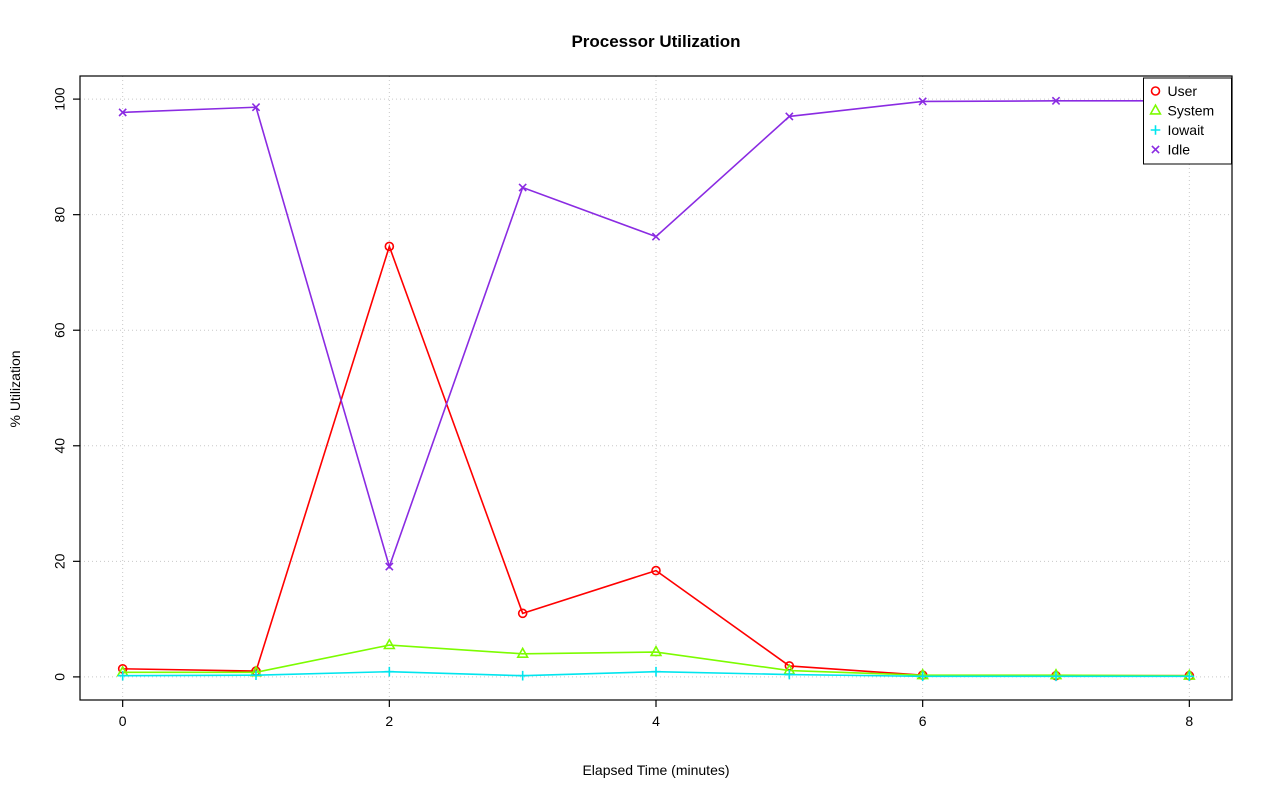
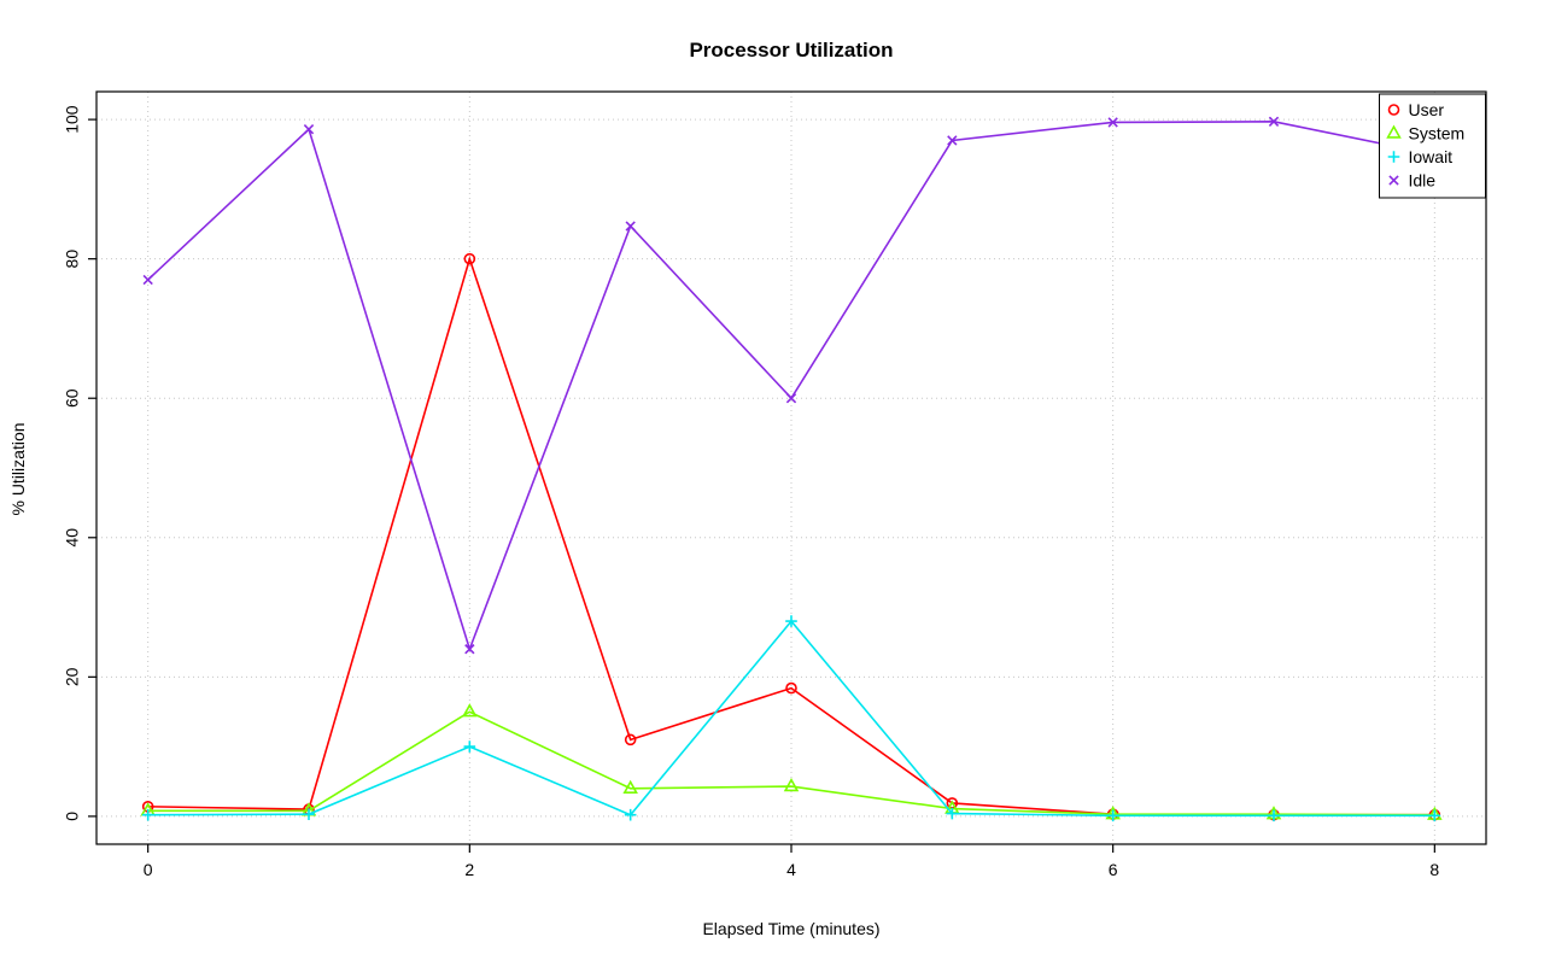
Idle/0: 98 -> 77
User/2: 74 -> 80
System/2: 6 -> 15
Iowait/2: 1 -> 10
Idle/2: 19 -> 24
Iowait/4: 1 -> 28
Idle/4: 76 -> 60
Idle/8: 100 -> 95
